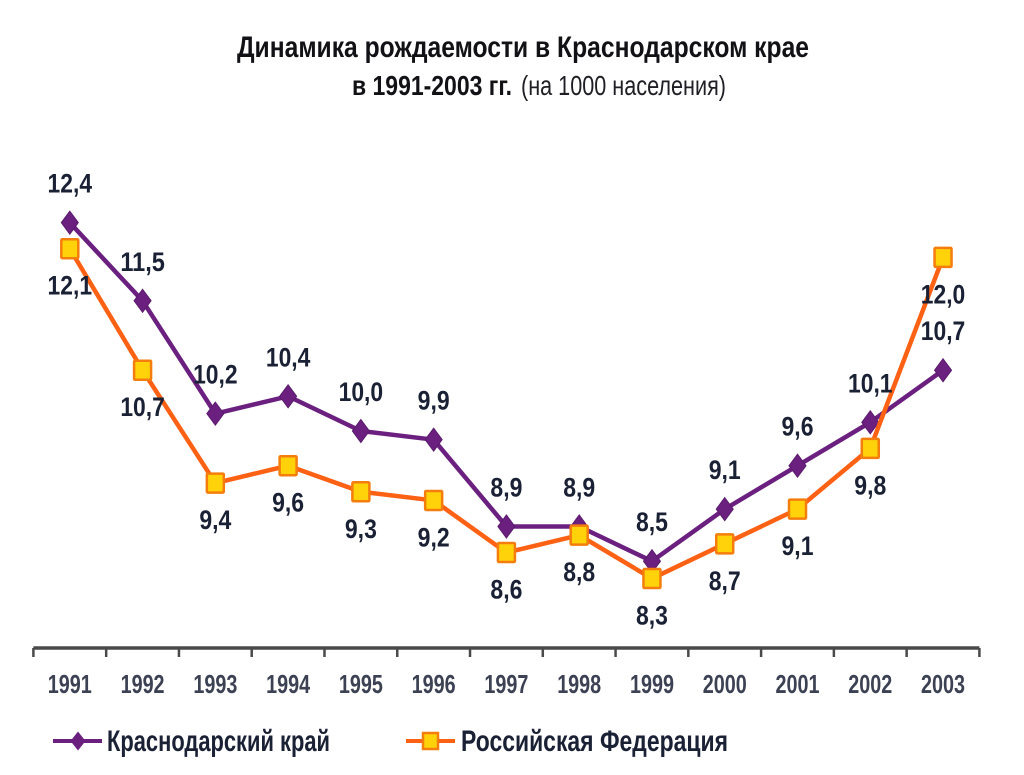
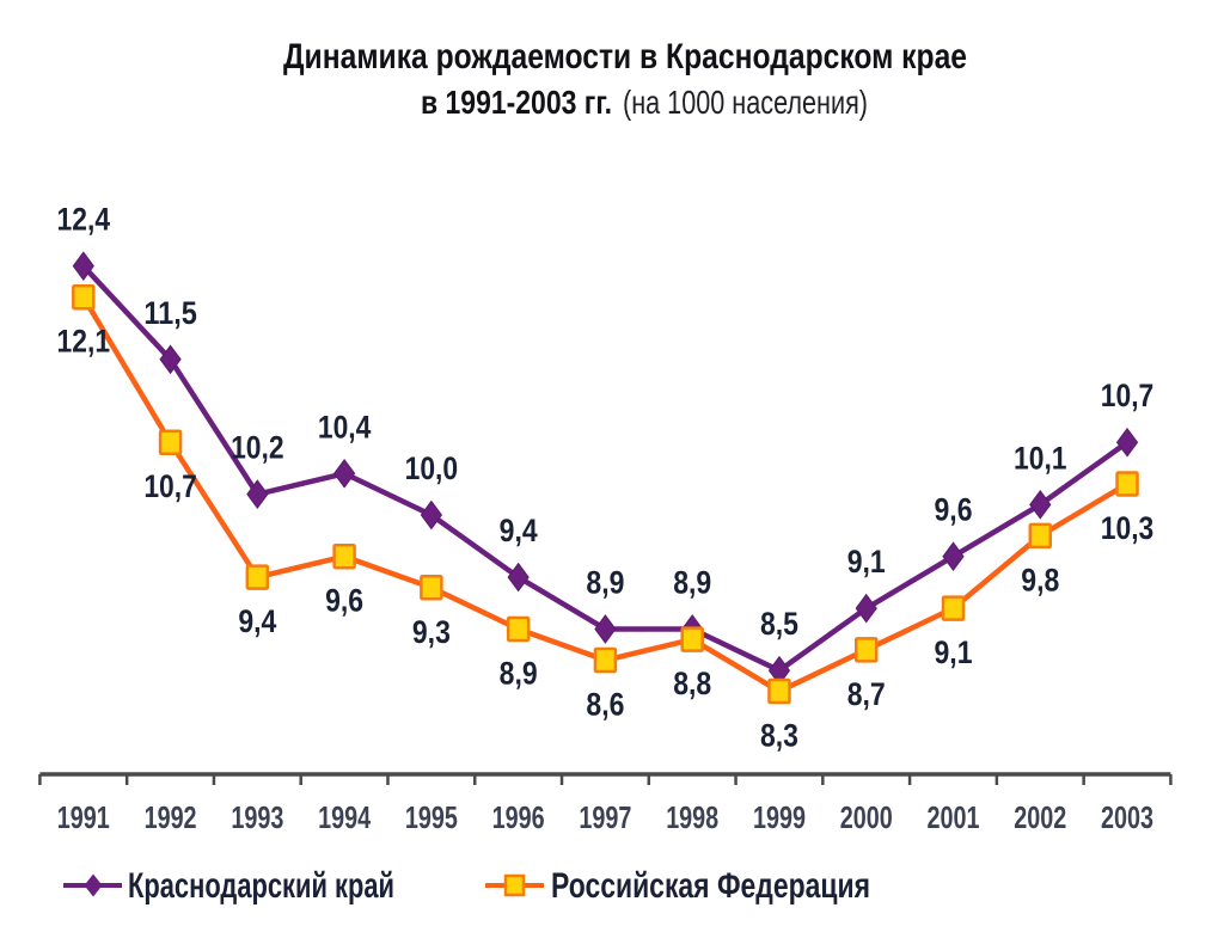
Краснодарский край/1996: 9,9 -> 9,4
Российская Федерация/1996: 9,2 -> 8,9
Российская Федерация/2003: 12,0 -> 10,3
